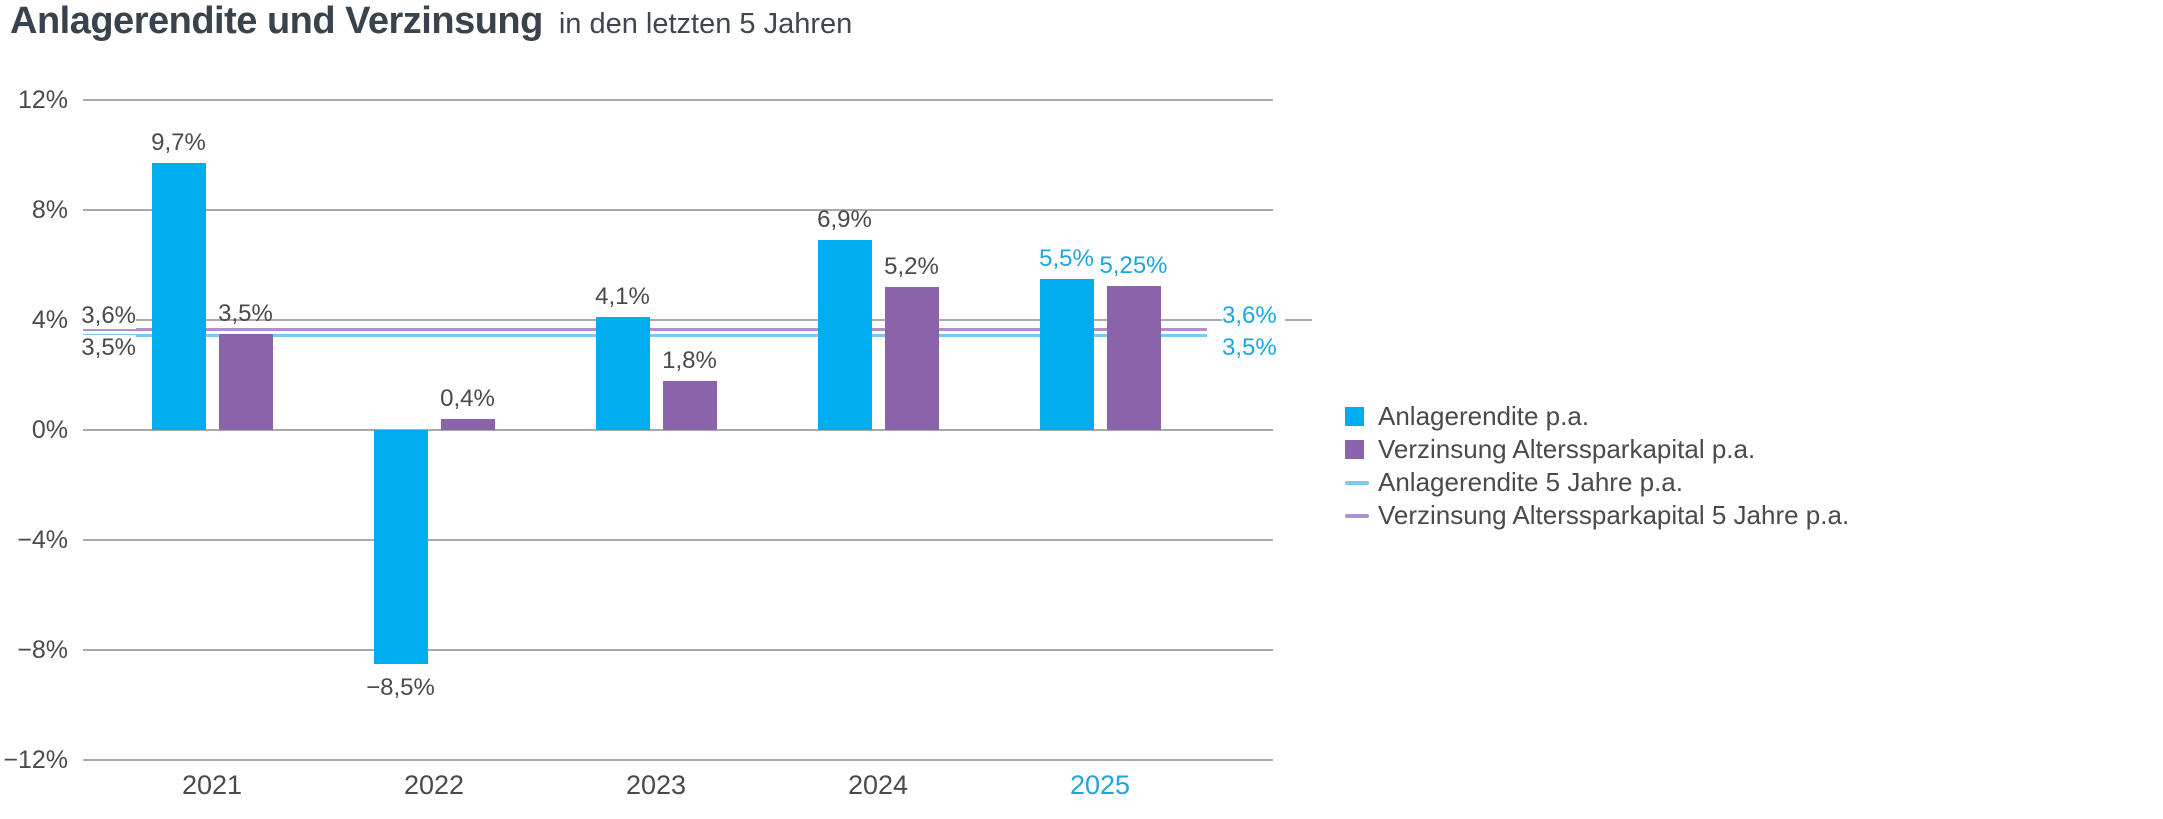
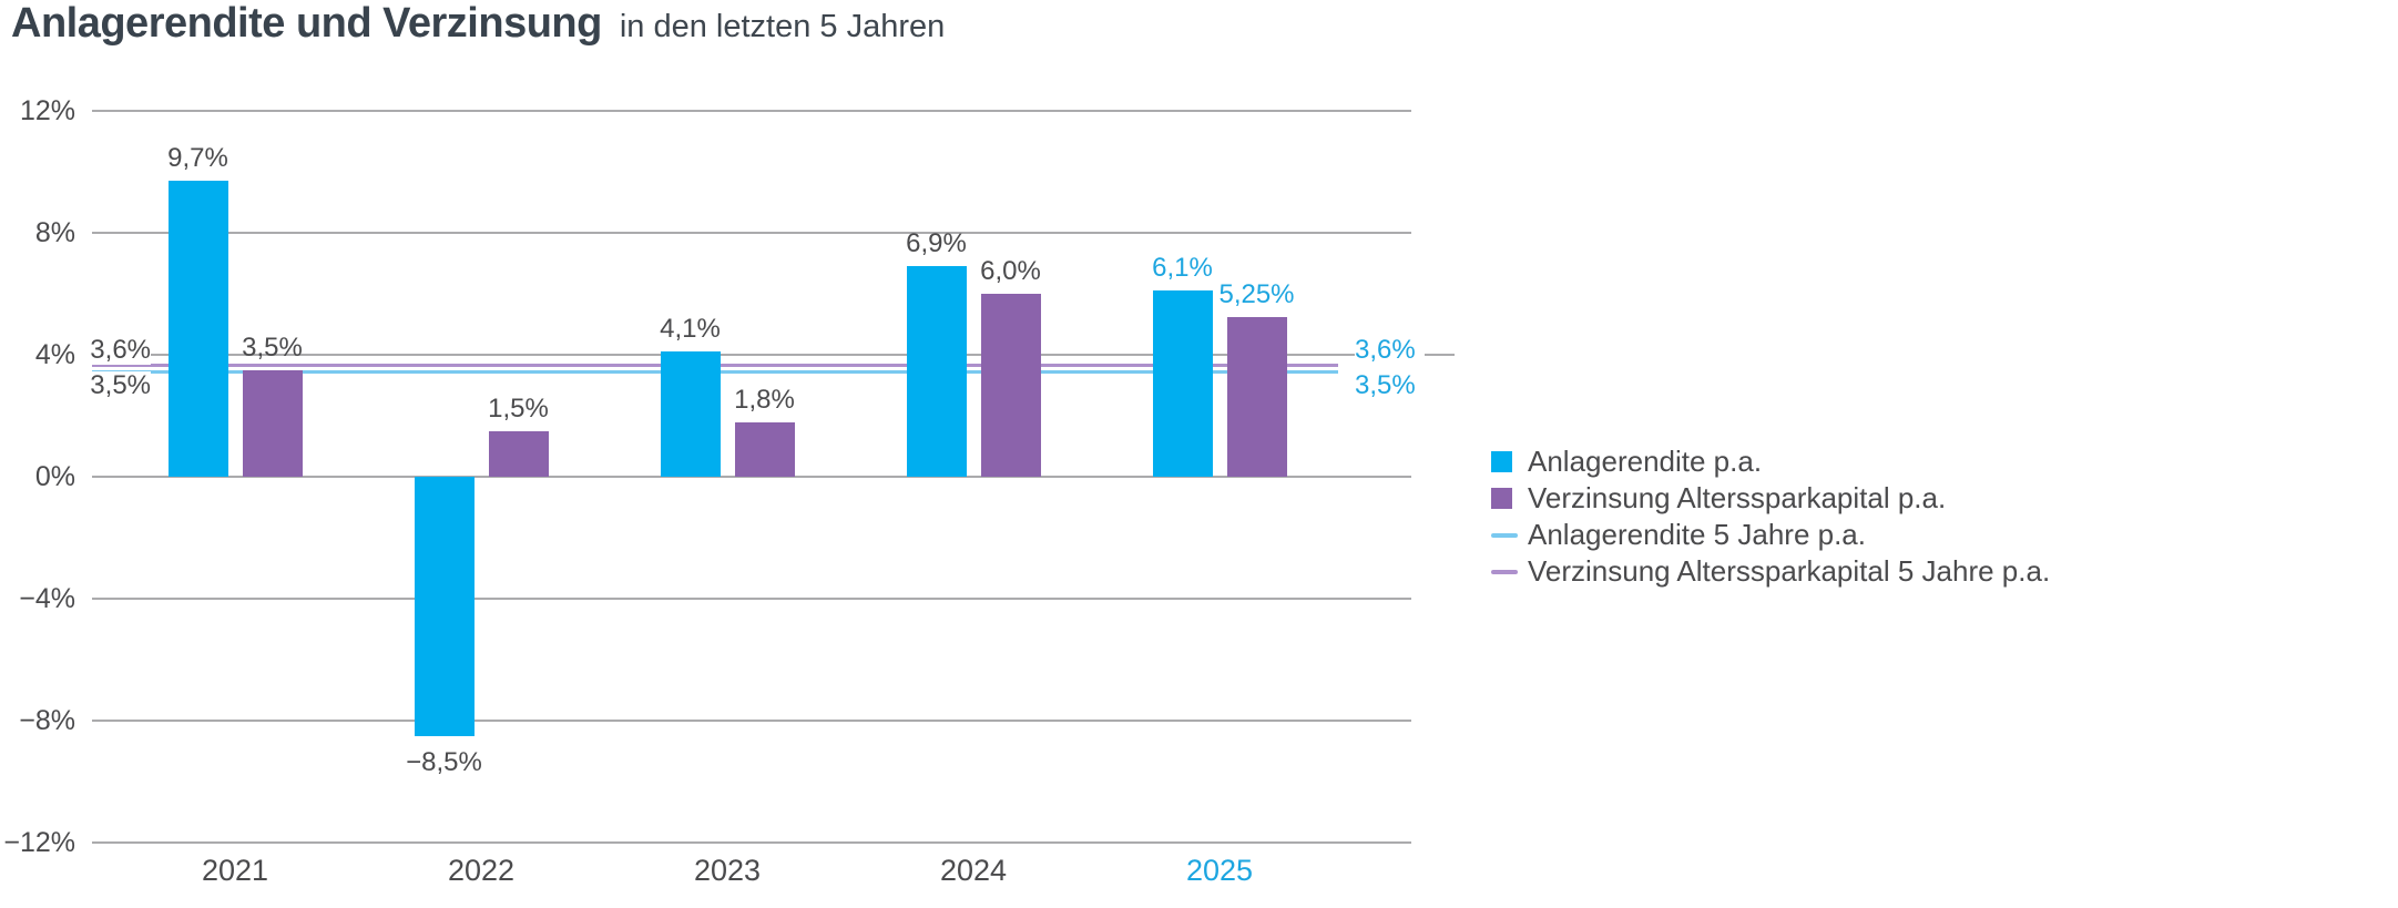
Verzinsung Alterssparkapital p.a./2022: 0,4% -> 1,5%
Verzinsung Alterssparkapital p.a./2024: 5,2% -> 6,0%
Anlagerendite p.a./2025: 5,5% -> 6,1%
